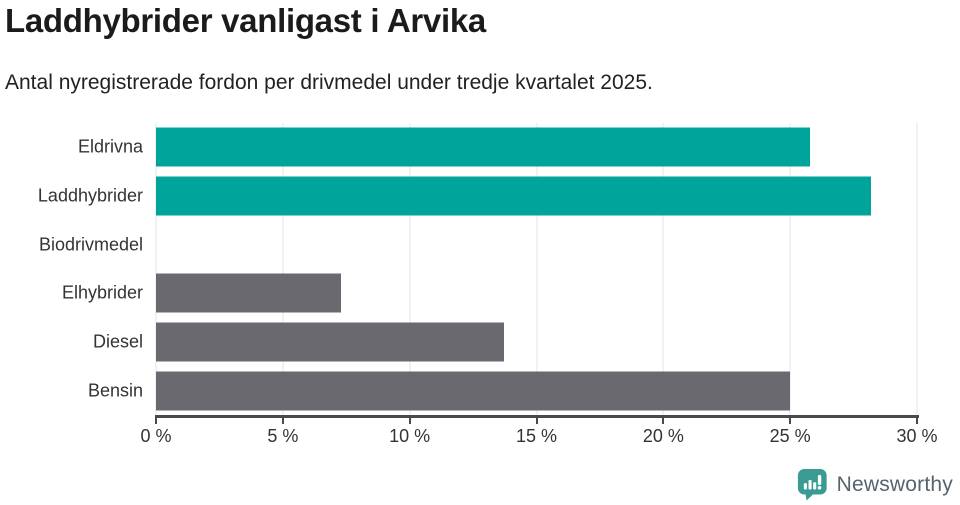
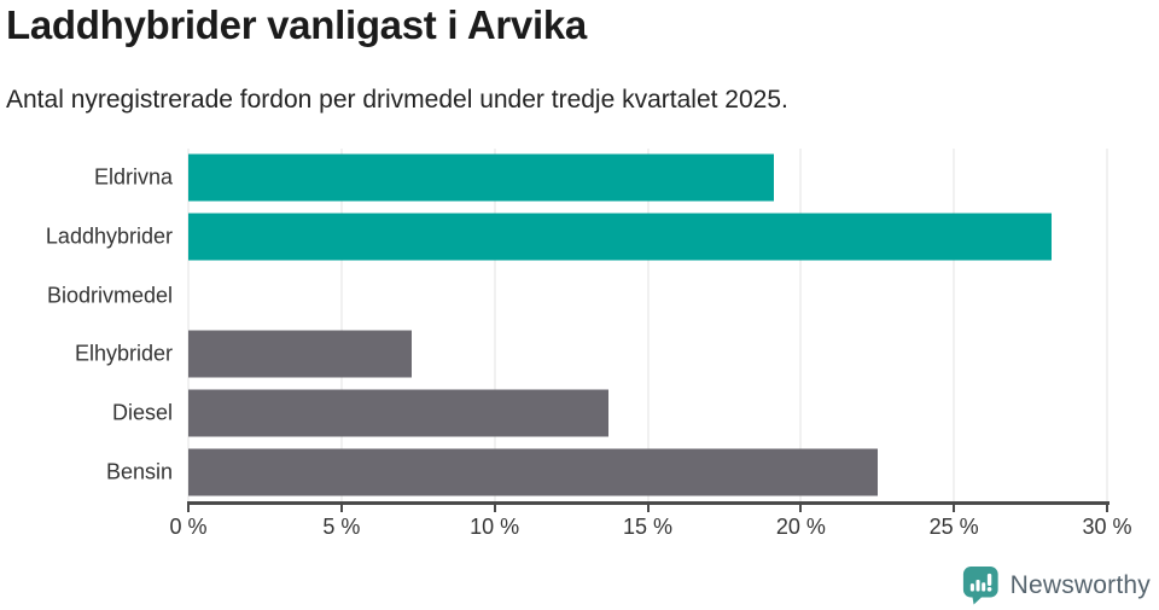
Eldrivna: 25.8% -> 19.1%
Bensin: 25.0% -> 22.5%
